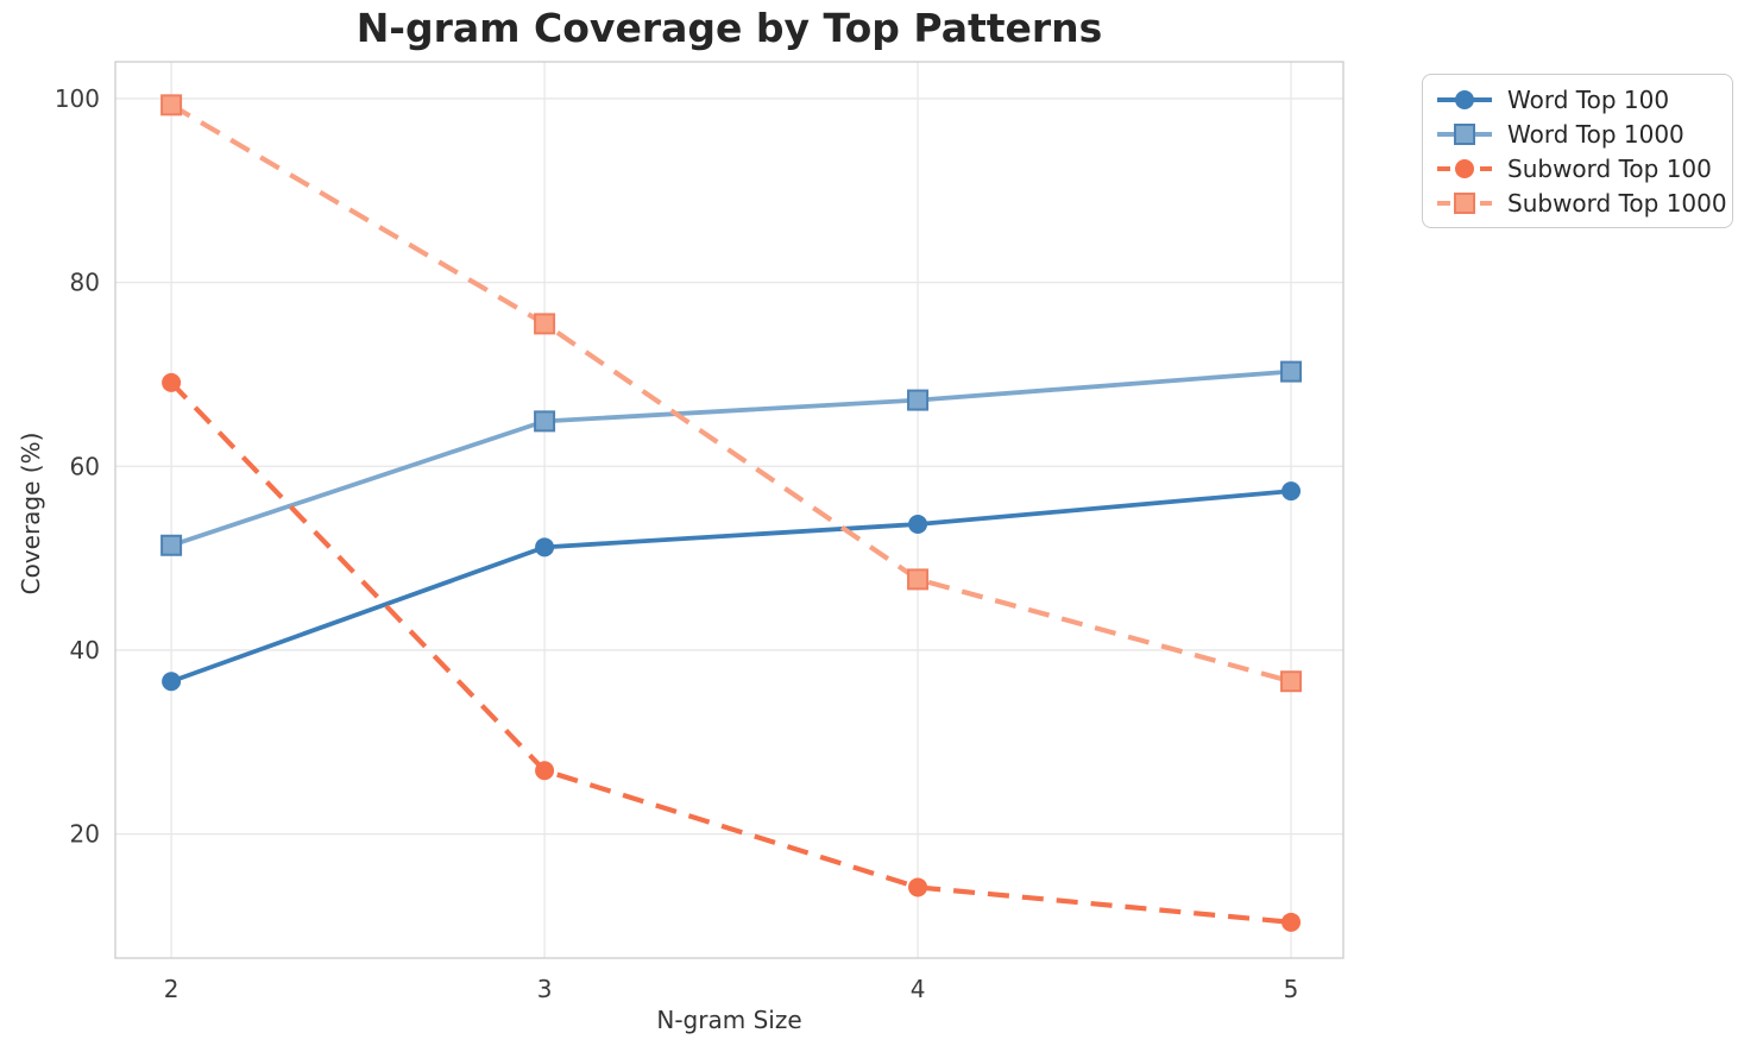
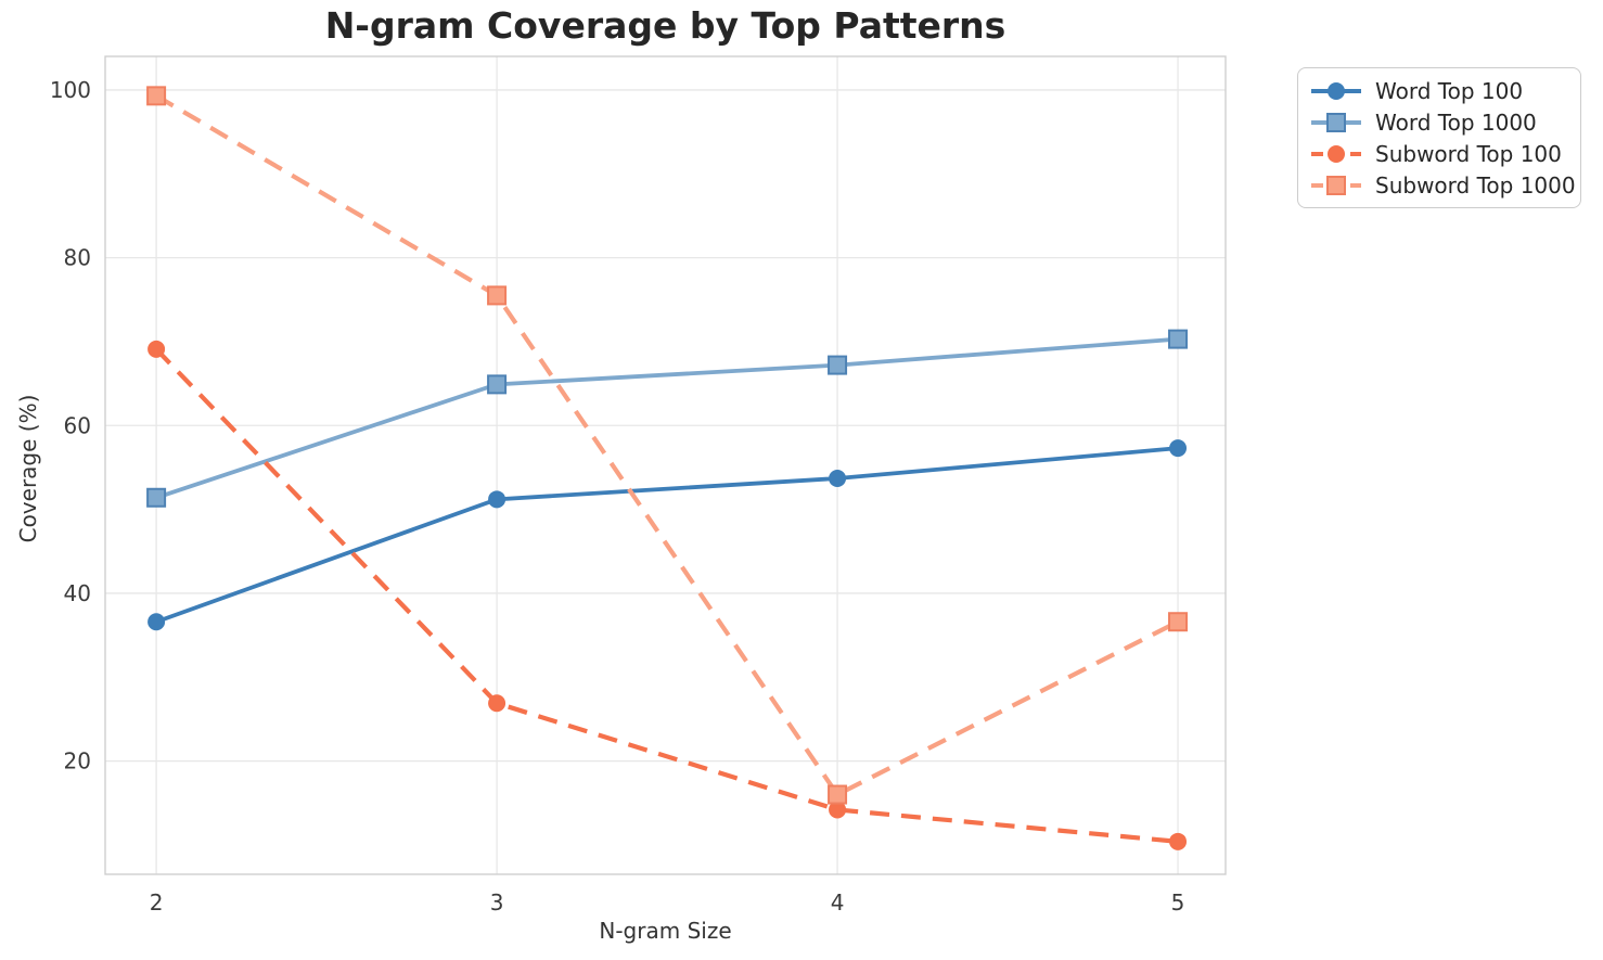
Subword Top 1000/4: 48 -> 16
